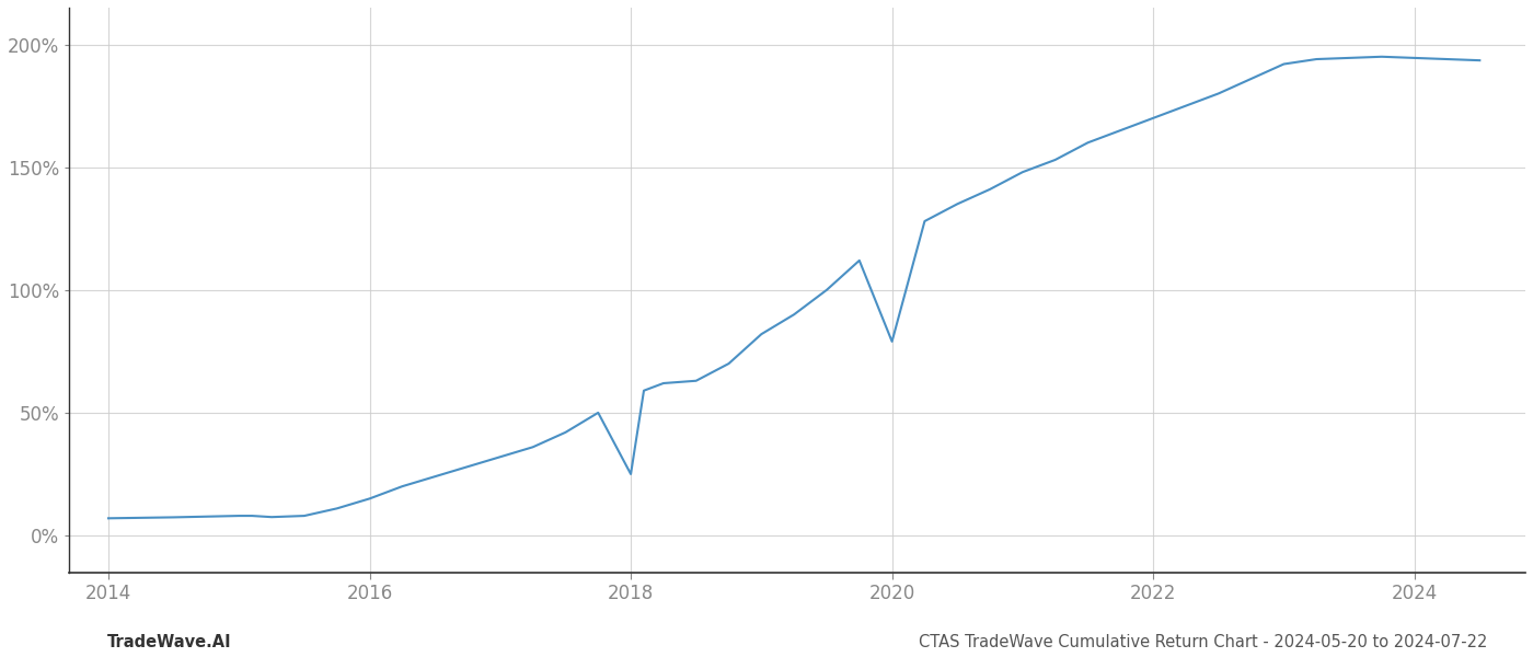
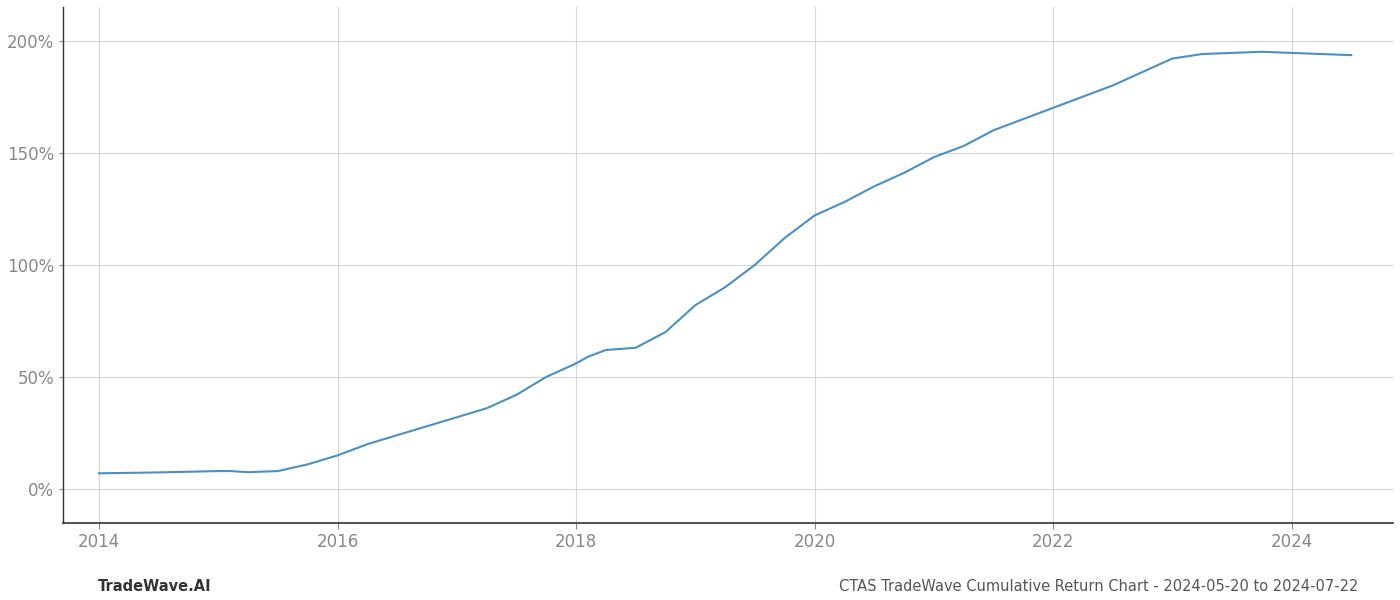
2018: 25.0% -> 56.0%
2020: 79.0% -> 122.0%
